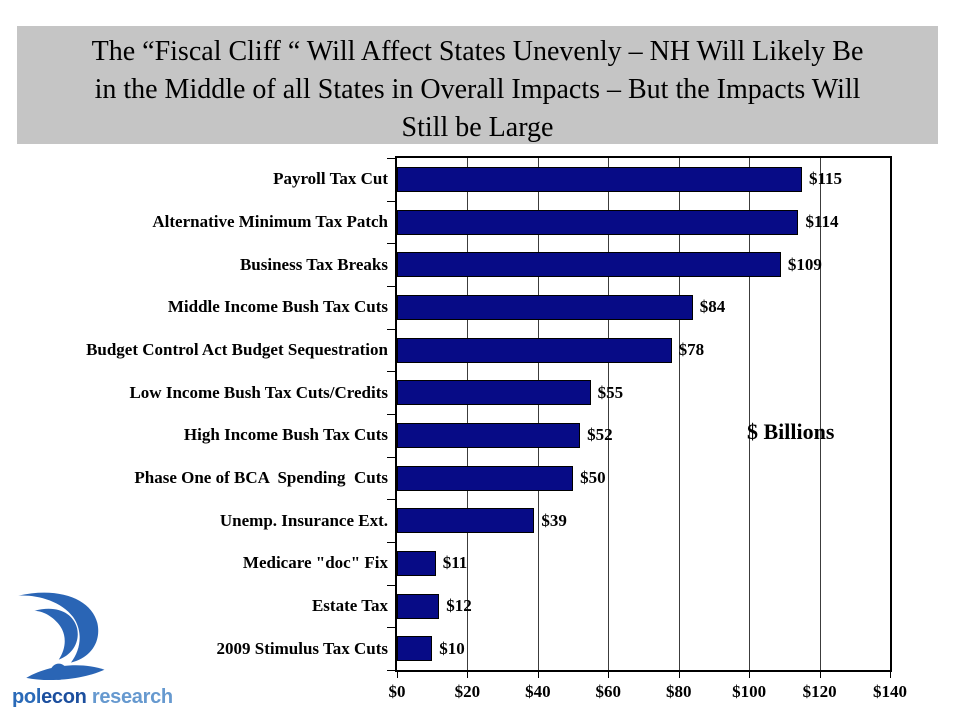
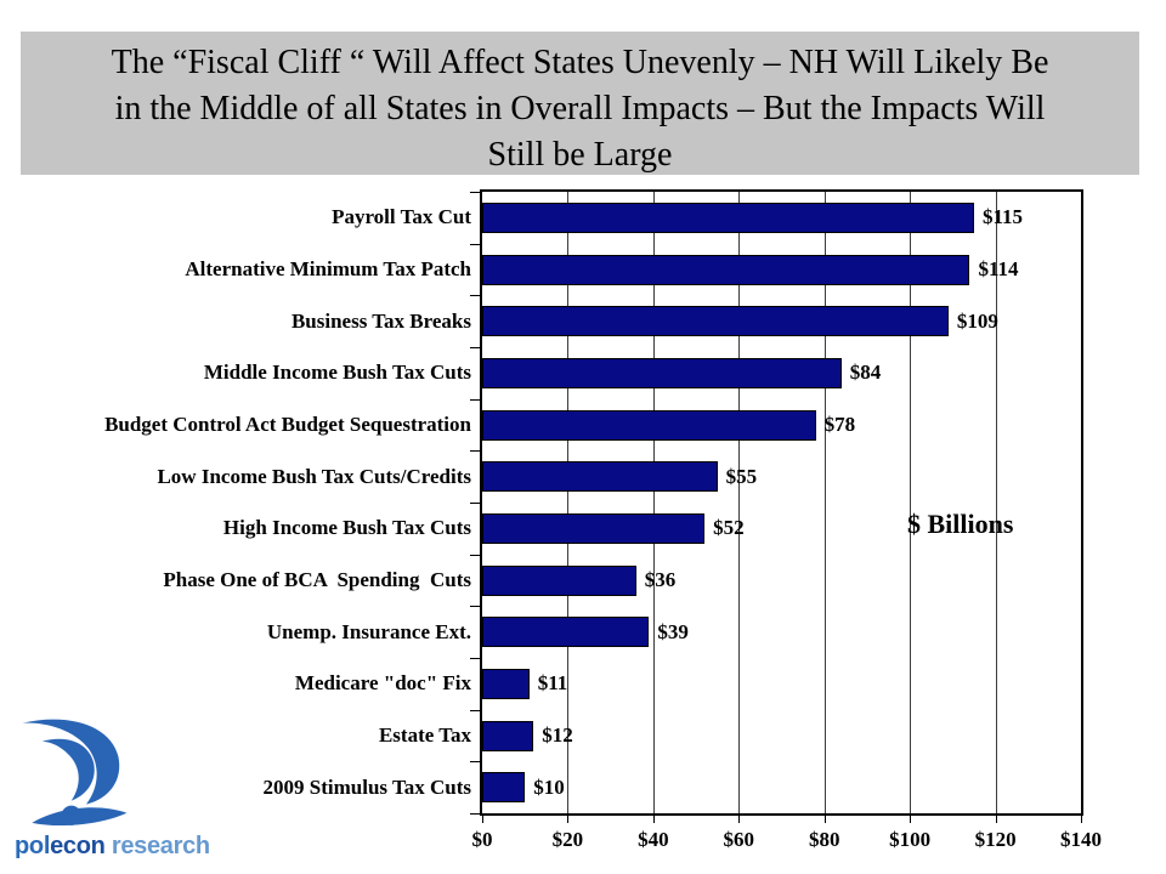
Phase One of BCA Spending Cuts: $50 -> $36
